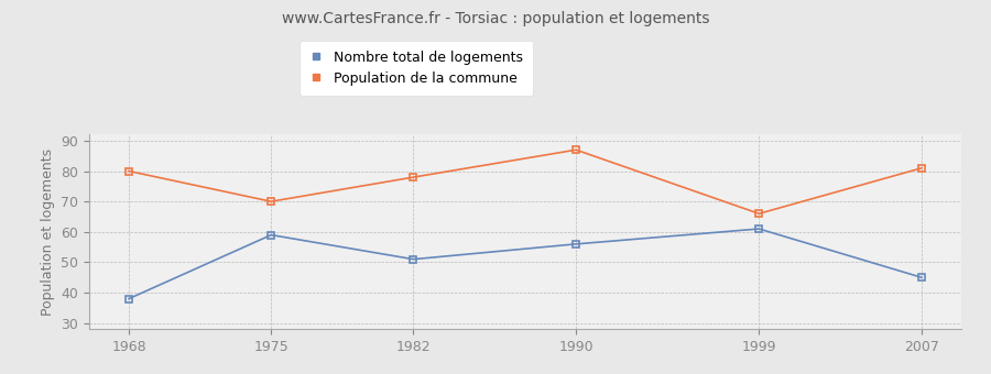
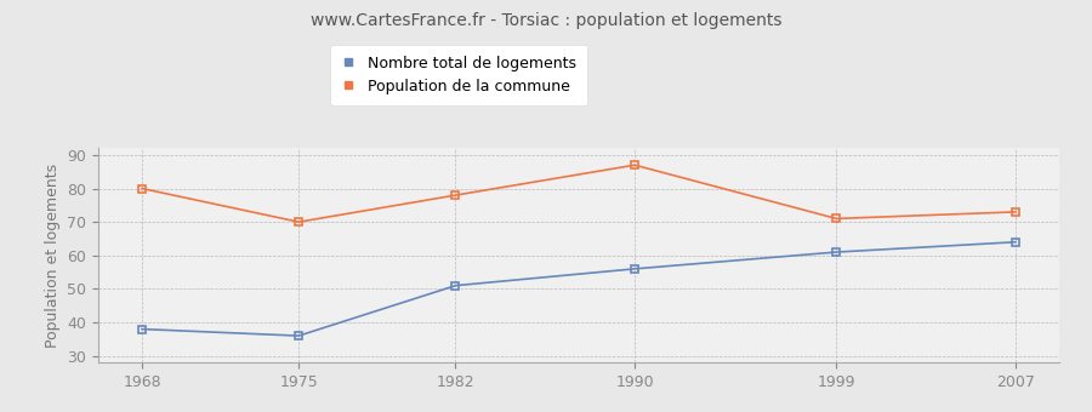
Nombre total de logements/1975: 59 -> 36
Population de la commune/1999: 66 -> 71
Nombre total de logements/2007: 45 -> 64
Population de la commune/2007: 81 -> 73
